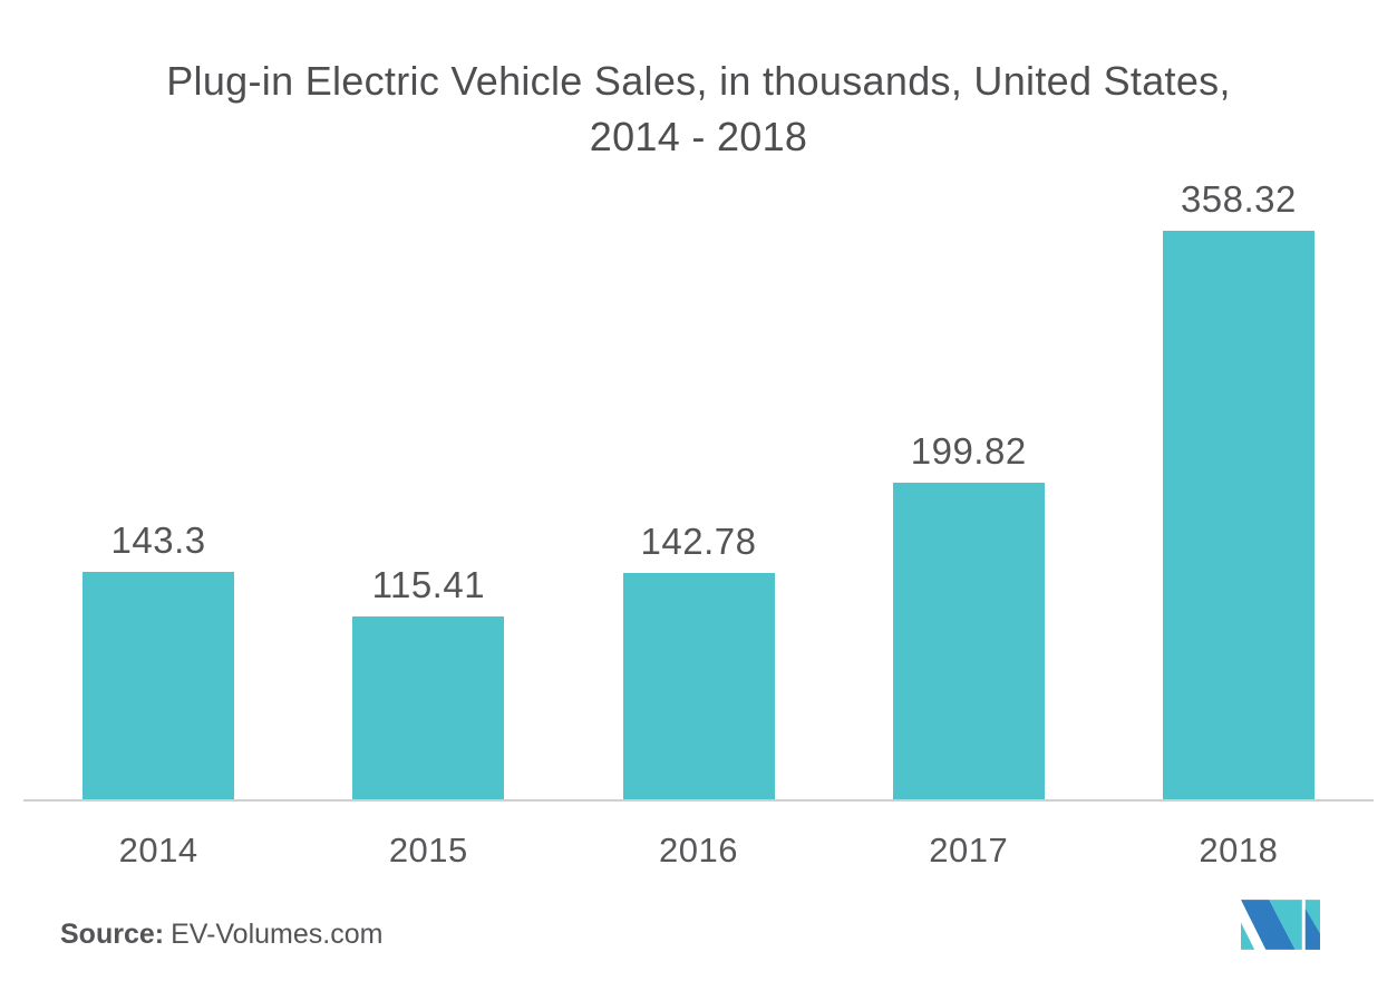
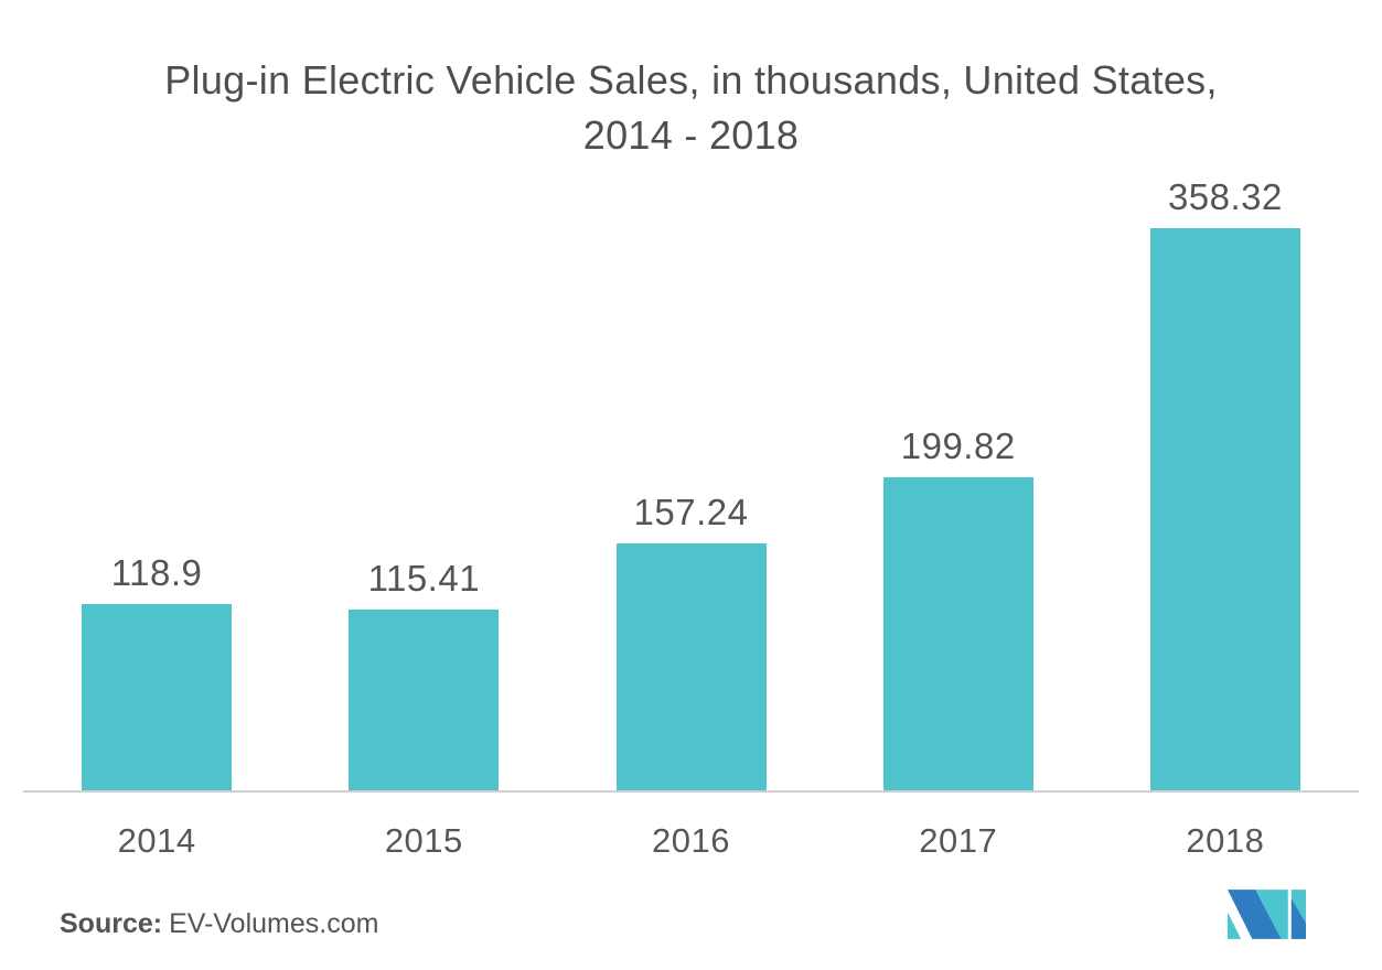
2014: 143.3 -> 118.9
2016: 142.78 -> 157.24
